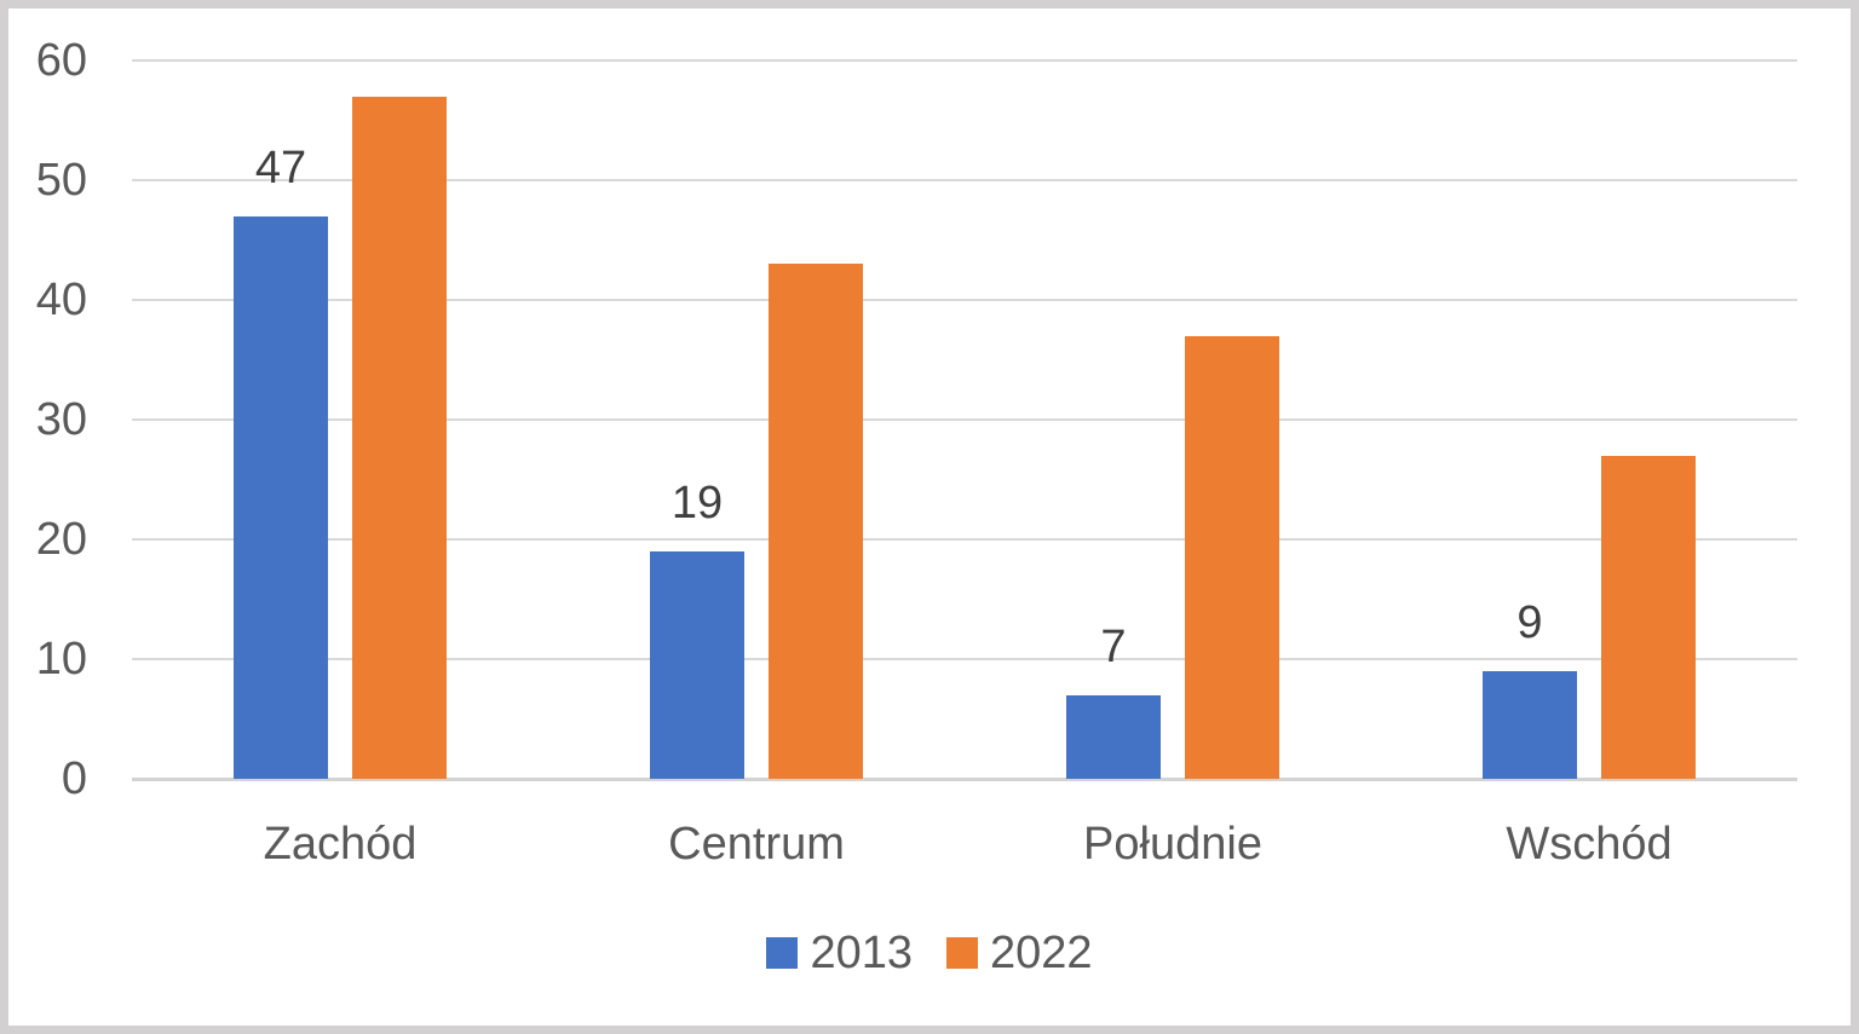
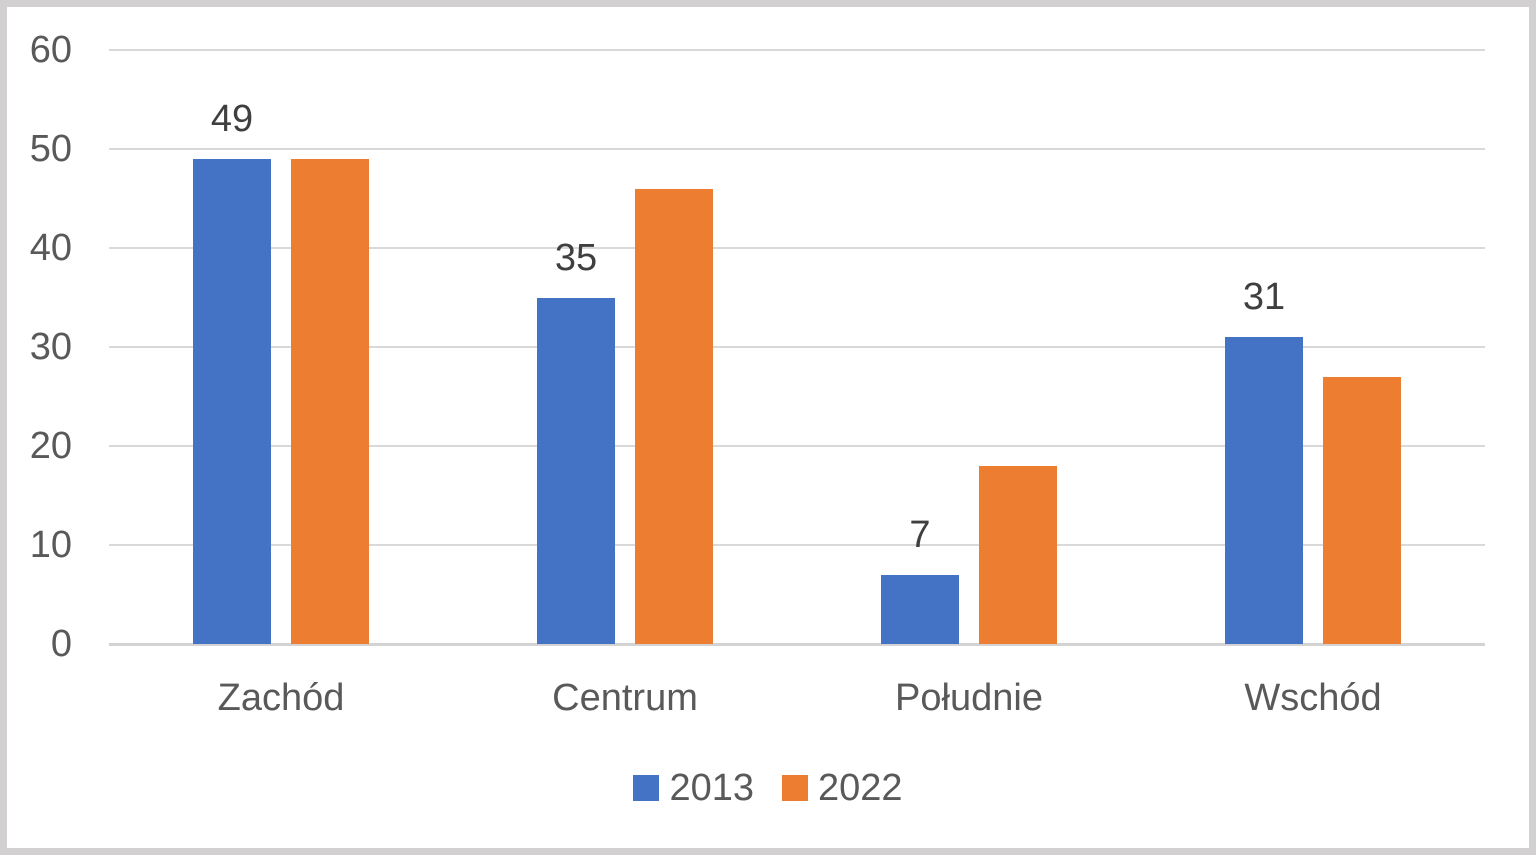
2013/Zachód: 47 -> 49
2022/Zachód: 57 -> 49
2013/Centrum: 19 -> 35
2022/Centrum: 43 -> 46
2022/Południe: 37 -> 18
2013/Wschód: 9 -> 31
